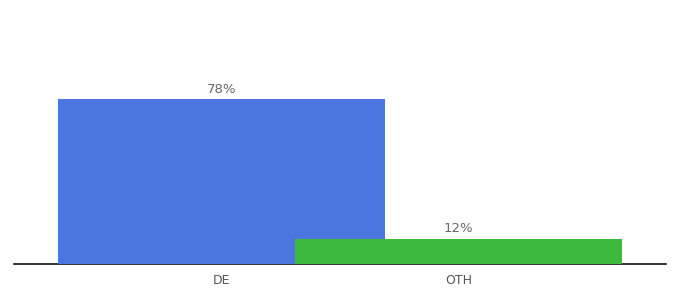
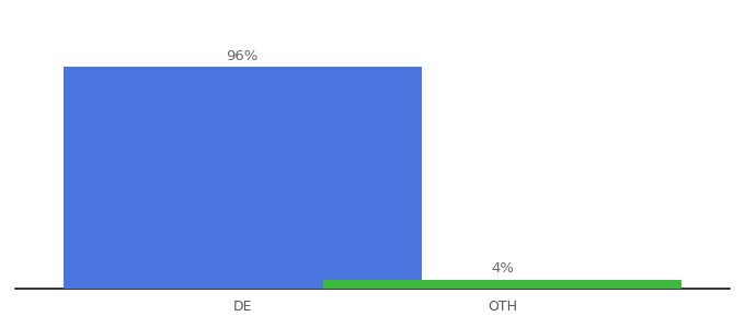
DE: 78% -> 96%
OTH: 12% -> 4%
